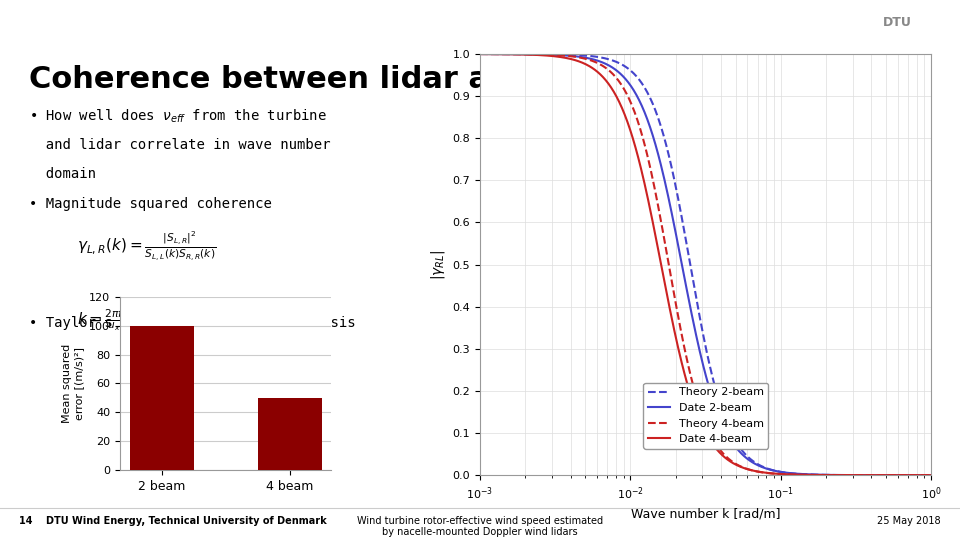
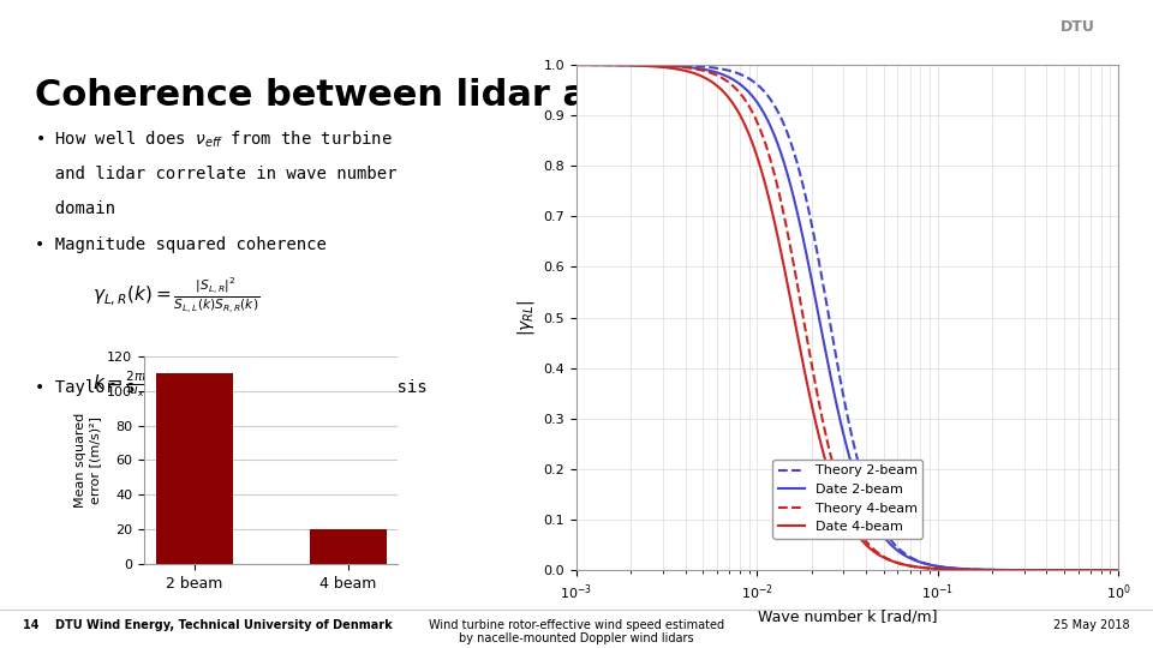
2 beam: 100 -> 110
4 beam: 50 -> 20
